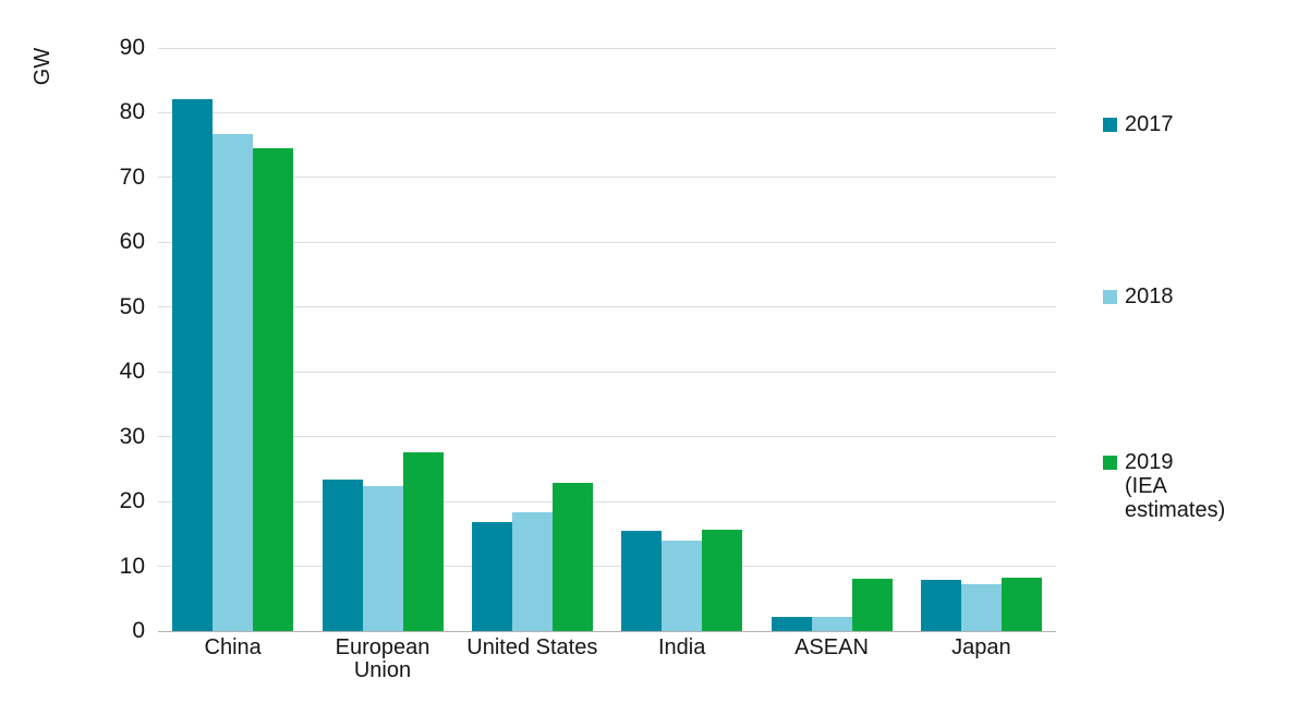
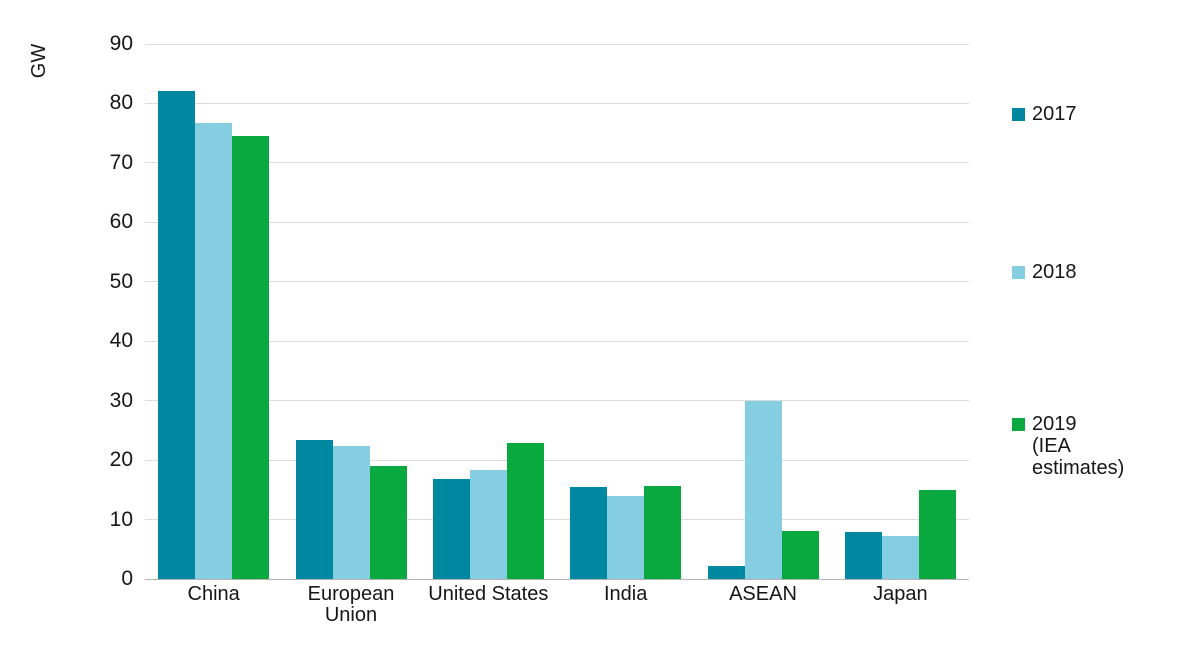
2019 (IEA estimates)/European Union: 28 -> 19
2018/ASEAN: 2 -> 30
2019 (IEA estimates)/Japan: 8 -> 15
